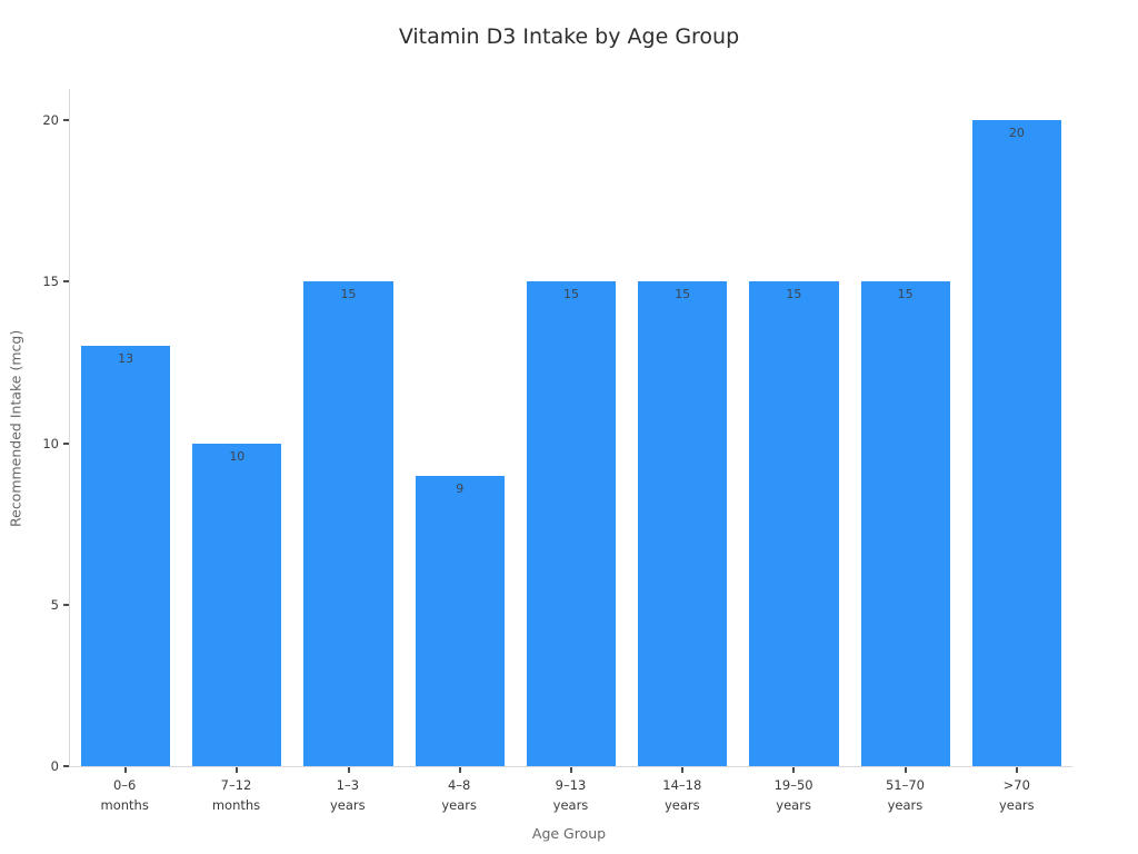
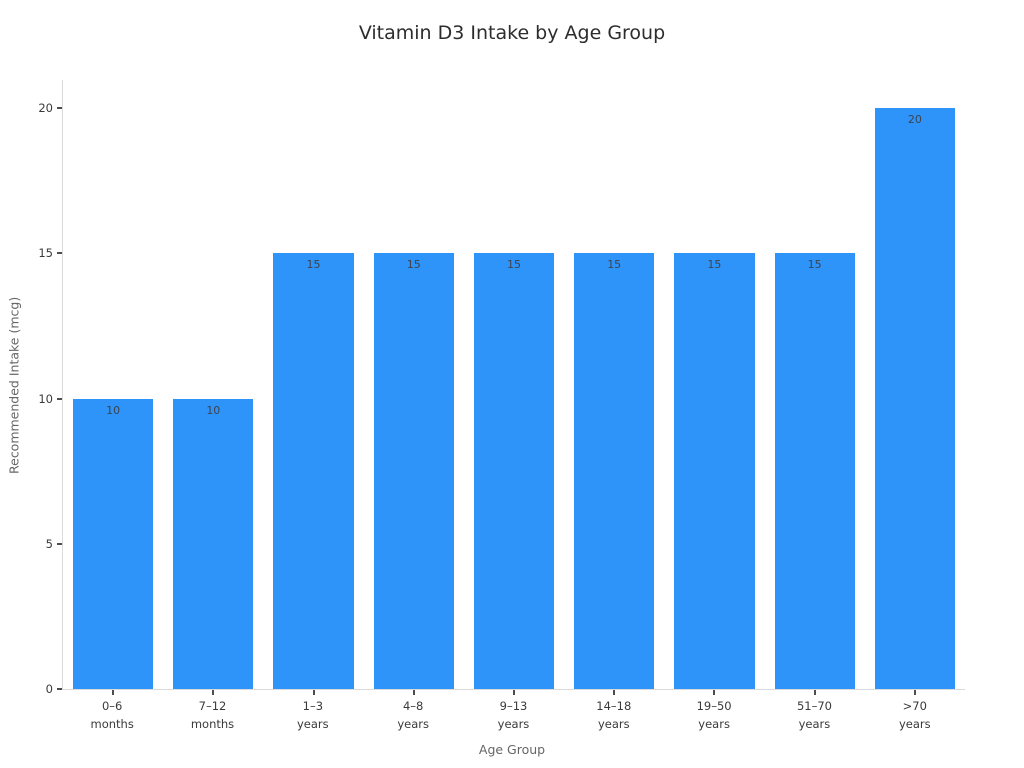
0–6 months: 13 -> 10
4–8 years: 9 -> 15
